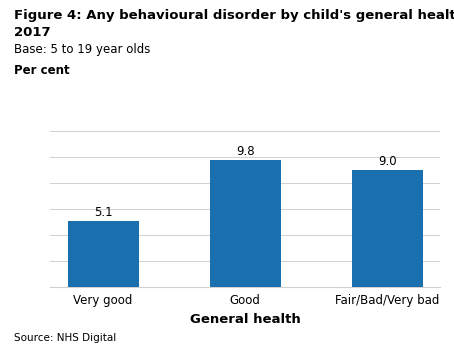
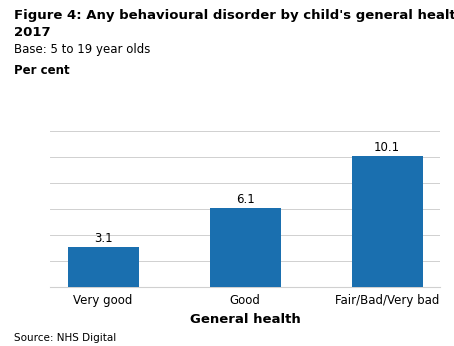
Very good: 5.1 -> 3.1
Good: 9.8 -> 6.1
Fair/Bad/Very bad: 9.0 -> 10.1
